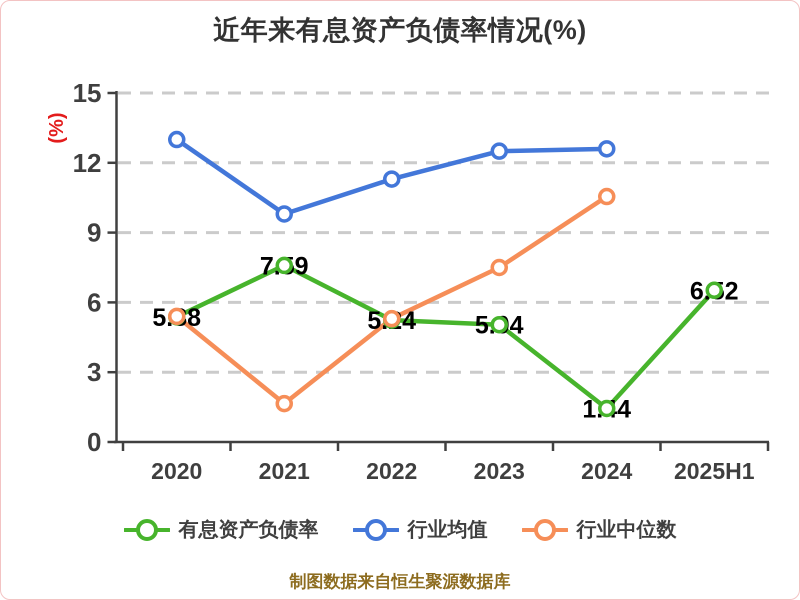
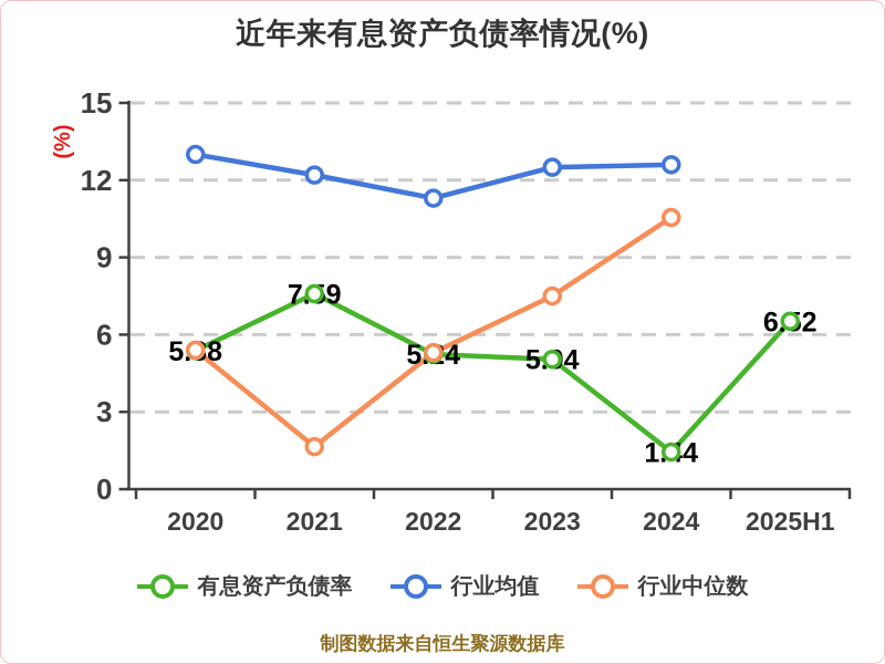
行业均值/2021: 9.8 -> 12.2
